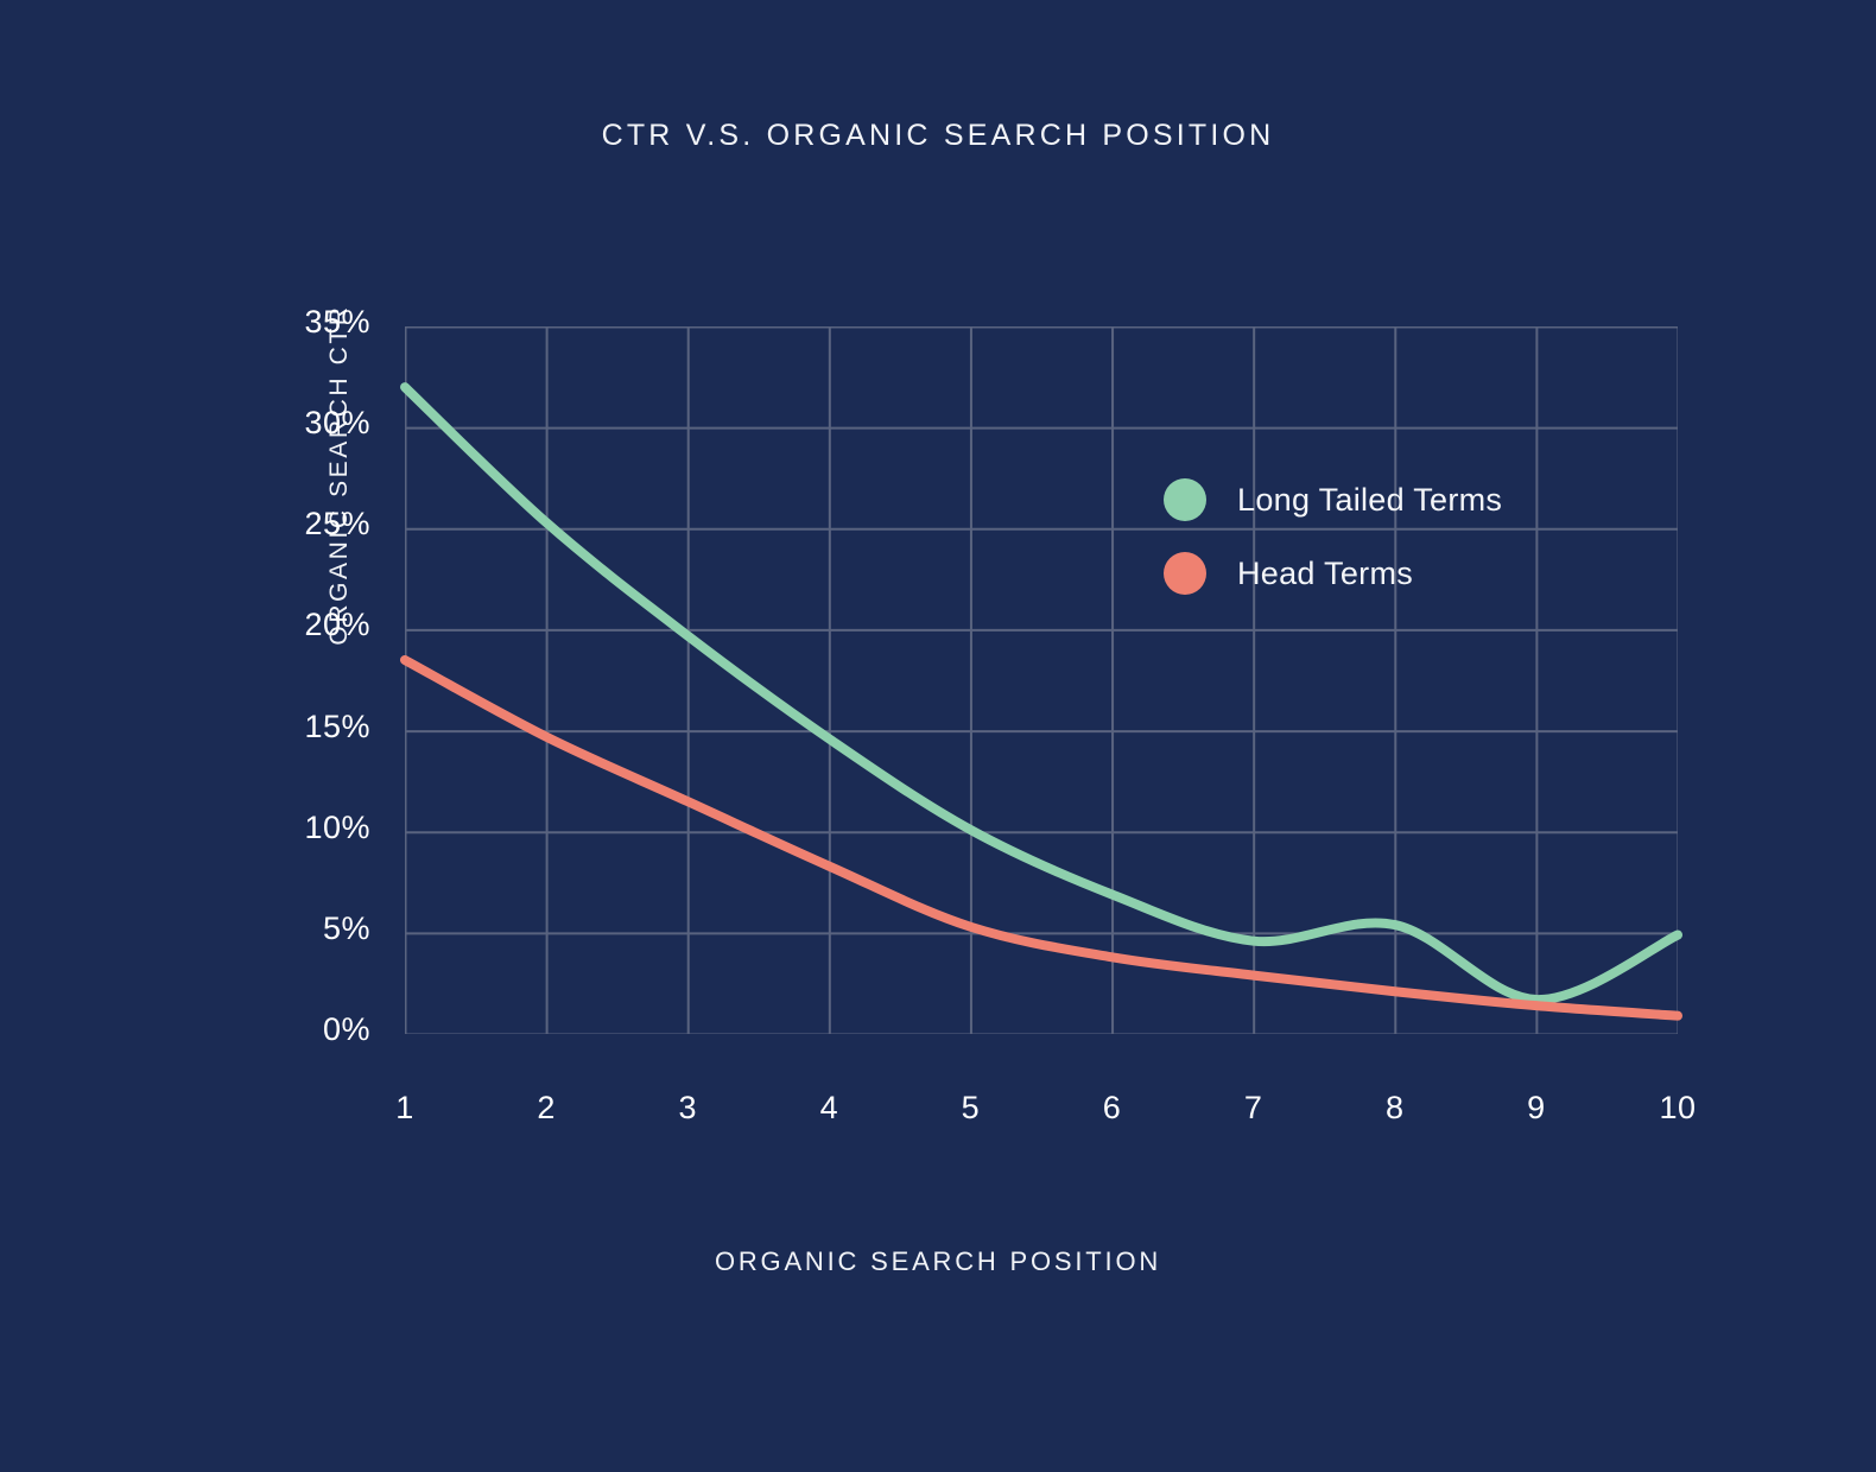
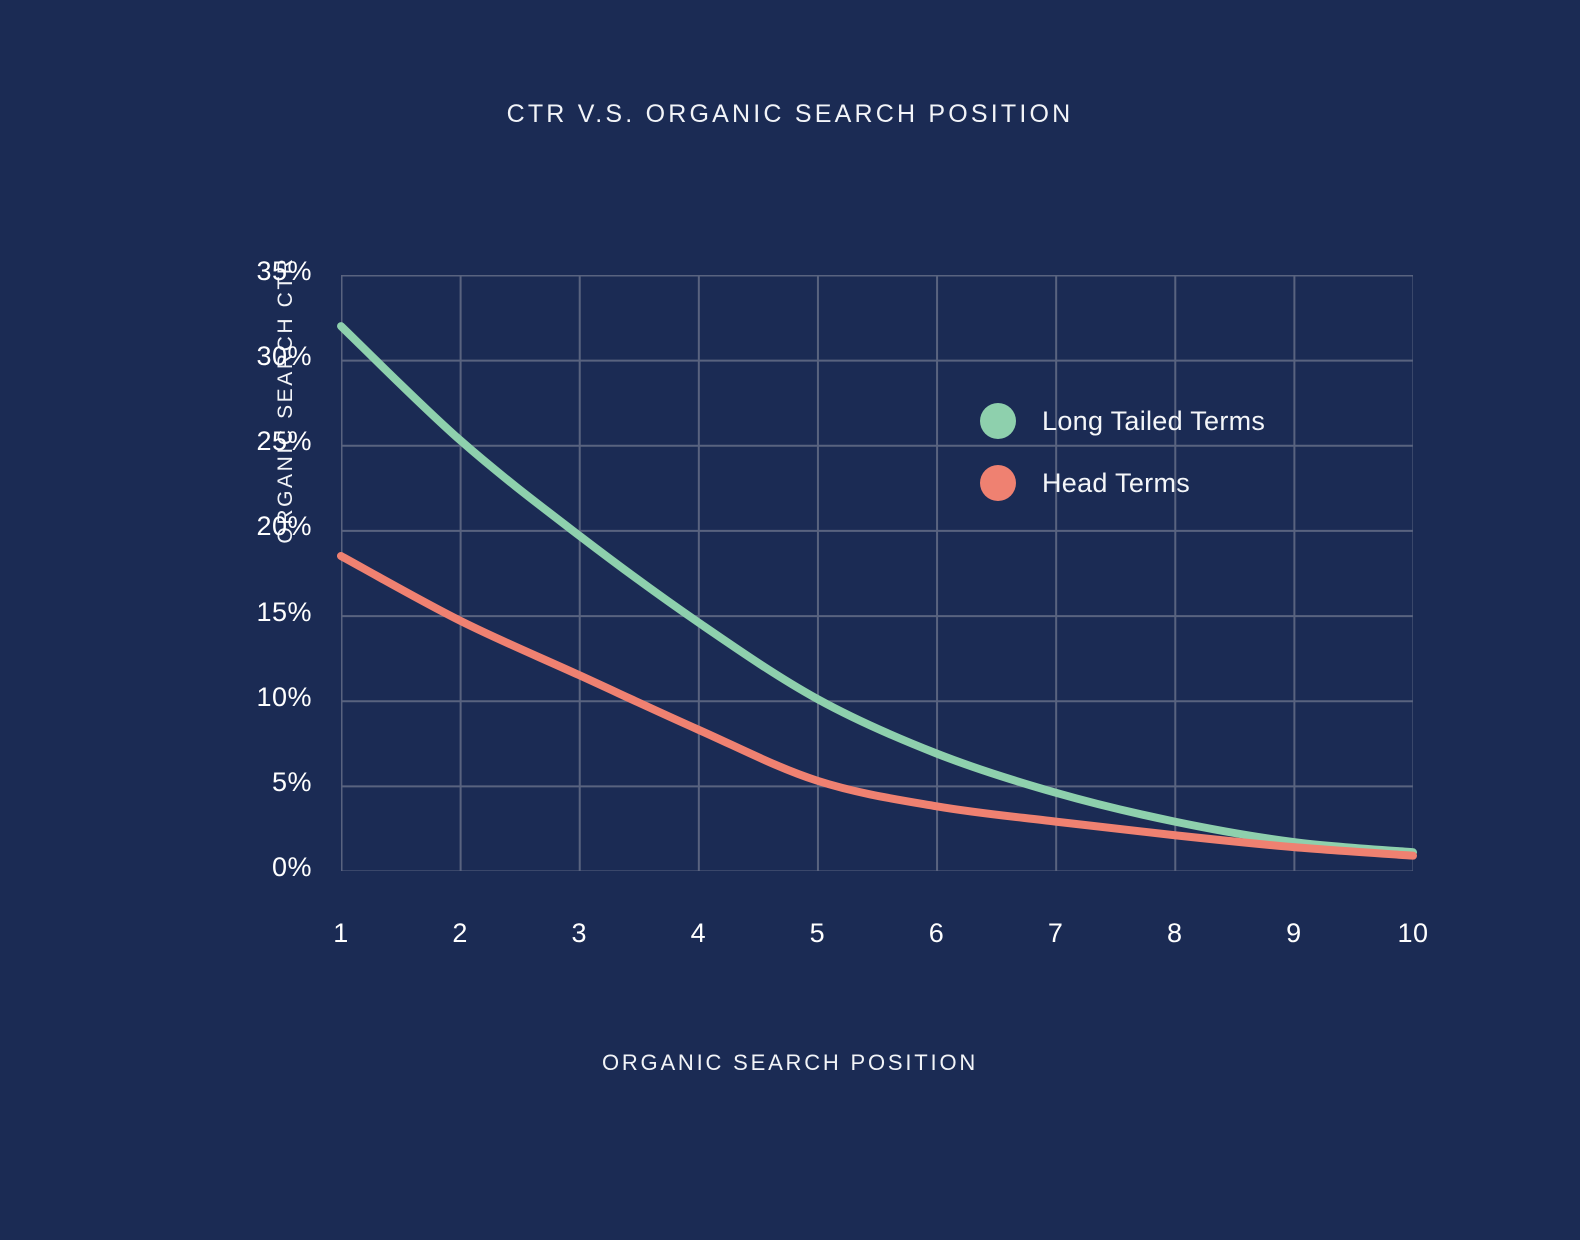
Long Tailed Terms/8: 5.4% -> 2.9%
Long Tailed Terms/10: 4.9% -> 1.1%
